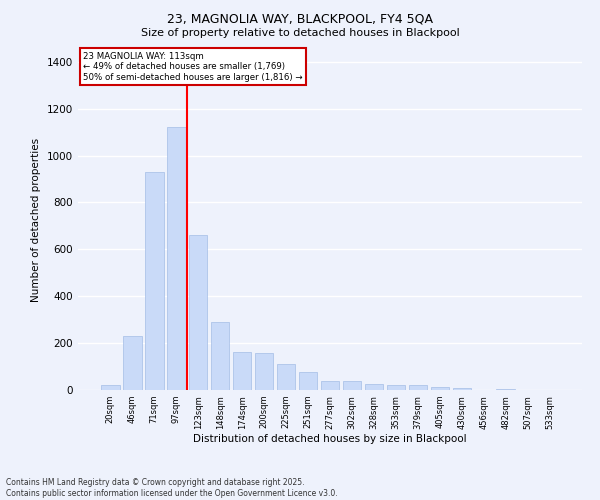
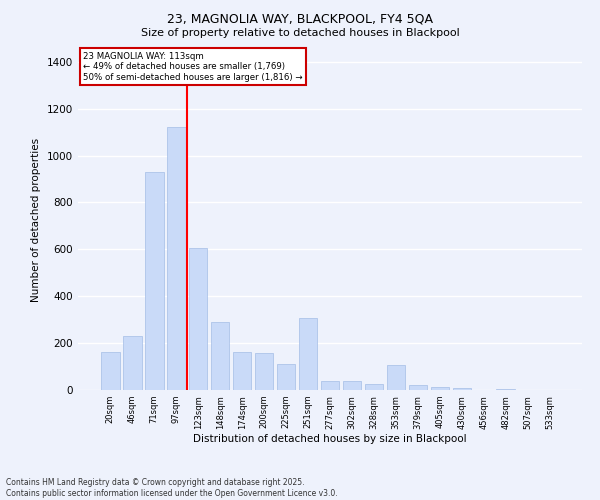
20sqm: 20 -> 160
123sqm: 660 -> 605
251sqm: 75 -> 305
353sqm: 20 -> 105
